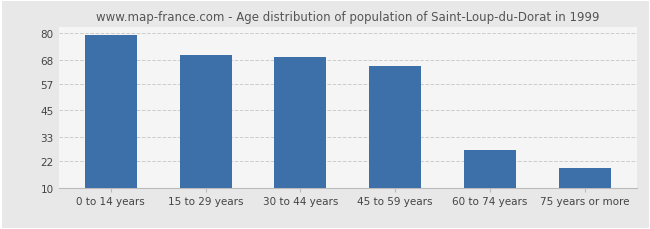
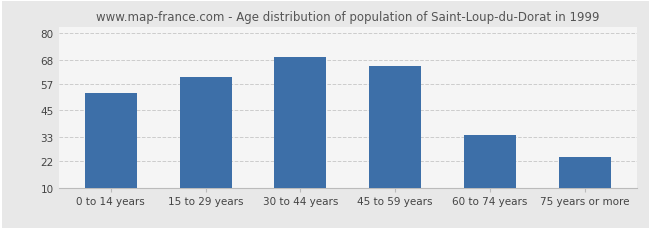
0 to 14 years: 79 -> 53
15 to 29 years: 70 -> 60
60 to 74 years: 27 -> 34
75 years or more: 19 -> 24
